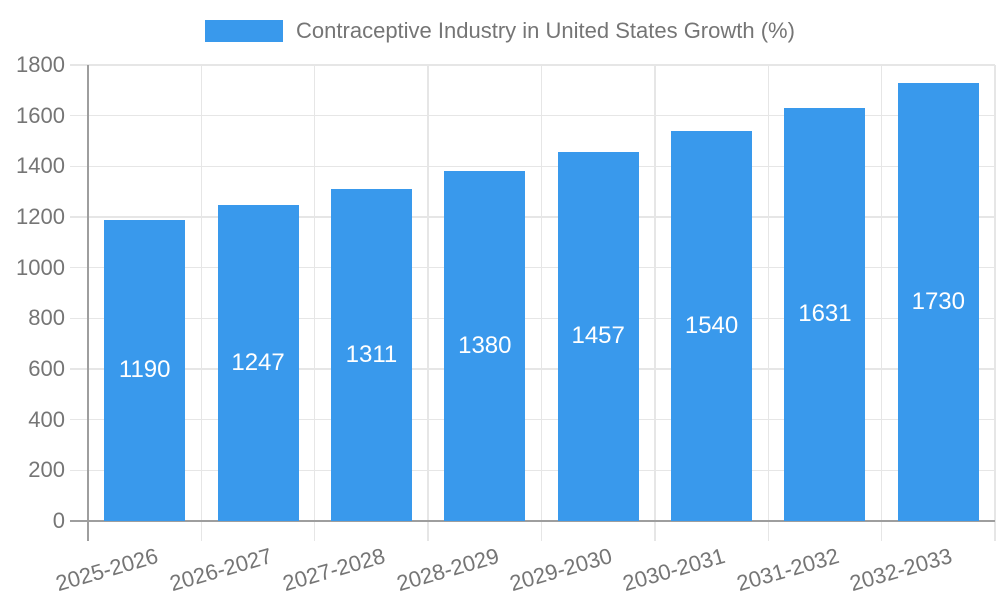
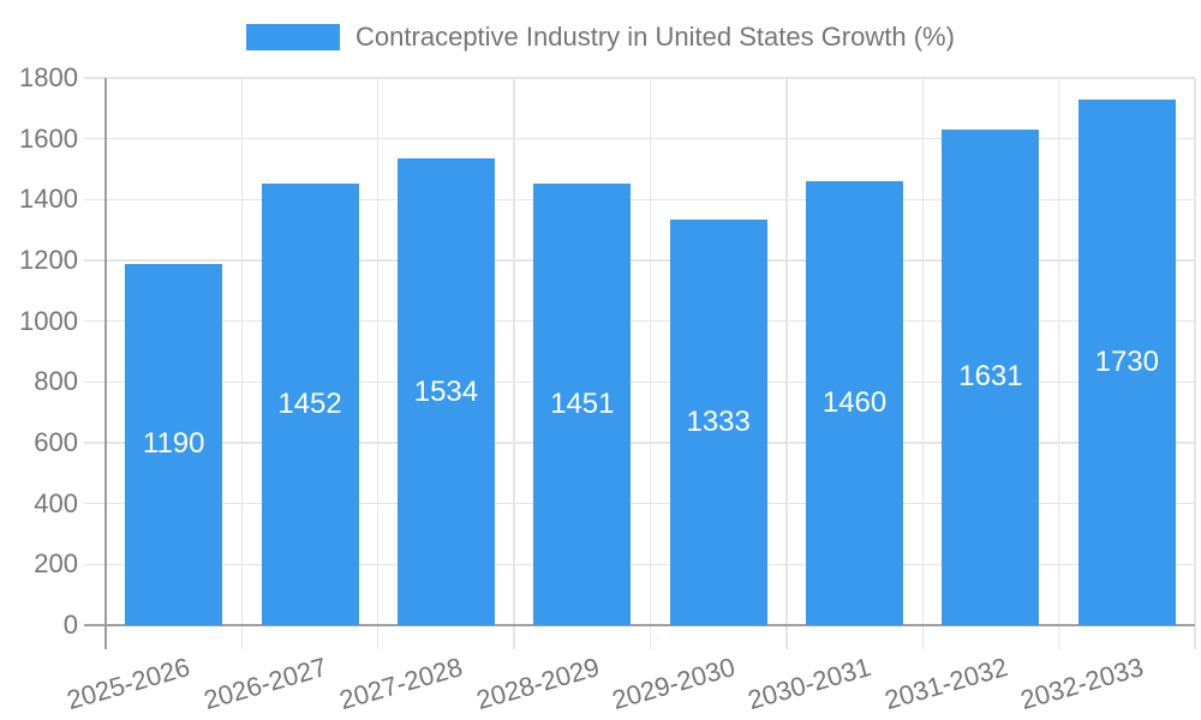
2026-2027: 1247 -> 1452
2027-2028: 1311 -> 1534
2028-2029: 1380 -> 1451
2029-2030: 1457 -> 1333
2030-2031: 1540 -> 1460
